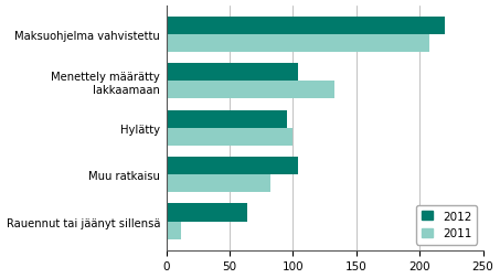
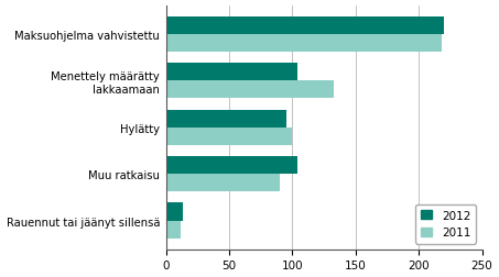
2011/Maksuohjelma vahvistettu: 208 -> 218
2011/Muu ratkaisu: 82 -> 90
2012/Rauennut tai jäänyt sillensä: 64 -> 13
